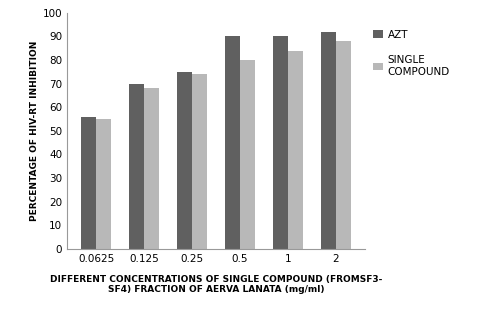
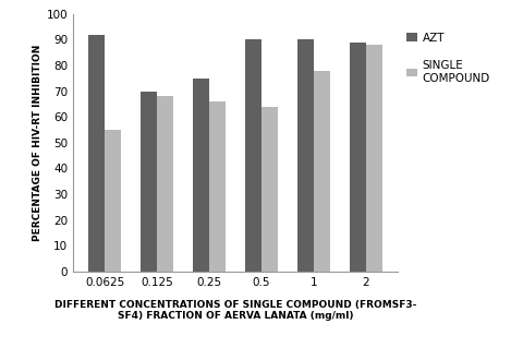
AZT/0.0625: 56 -> 92
SINGLE COMPOUND/0.25: 74 -> 66
SINGLE COMPOUND/0.5: 80 -> 64
SINGLE COMPOUND/1: 84 -> 78
AZT/2: 92 -> 89
